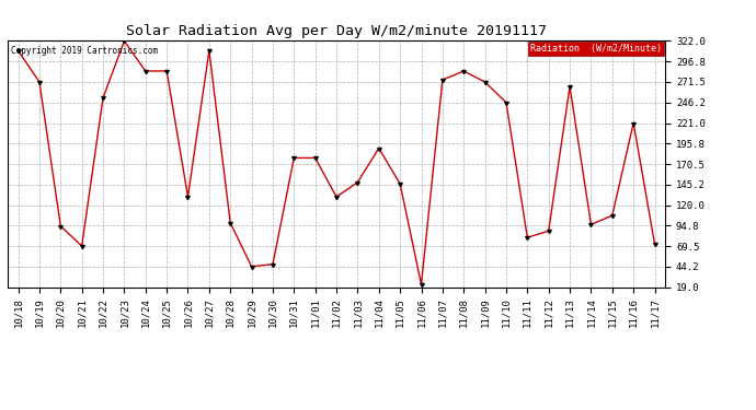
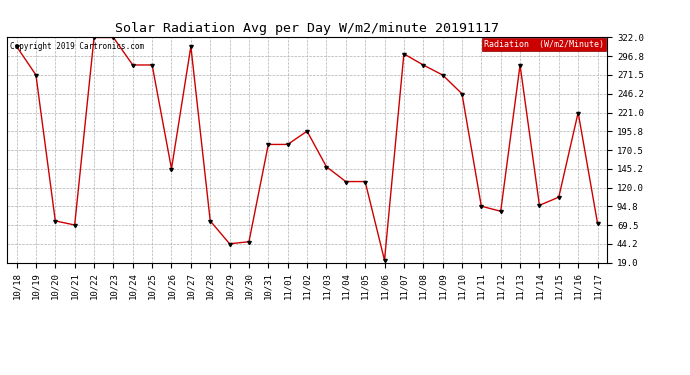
10/20: 94 -> 75
10/22: 252 -> 322
10/26: 130 -> 145
10/28: 98 -> 75
11/02: 130 -> 196
11/04: 190 -> 128
11/05: 146 -> 128
11/07: 274 -> 300
11/11: 80 -> 95
11/13: 266 -> 285
